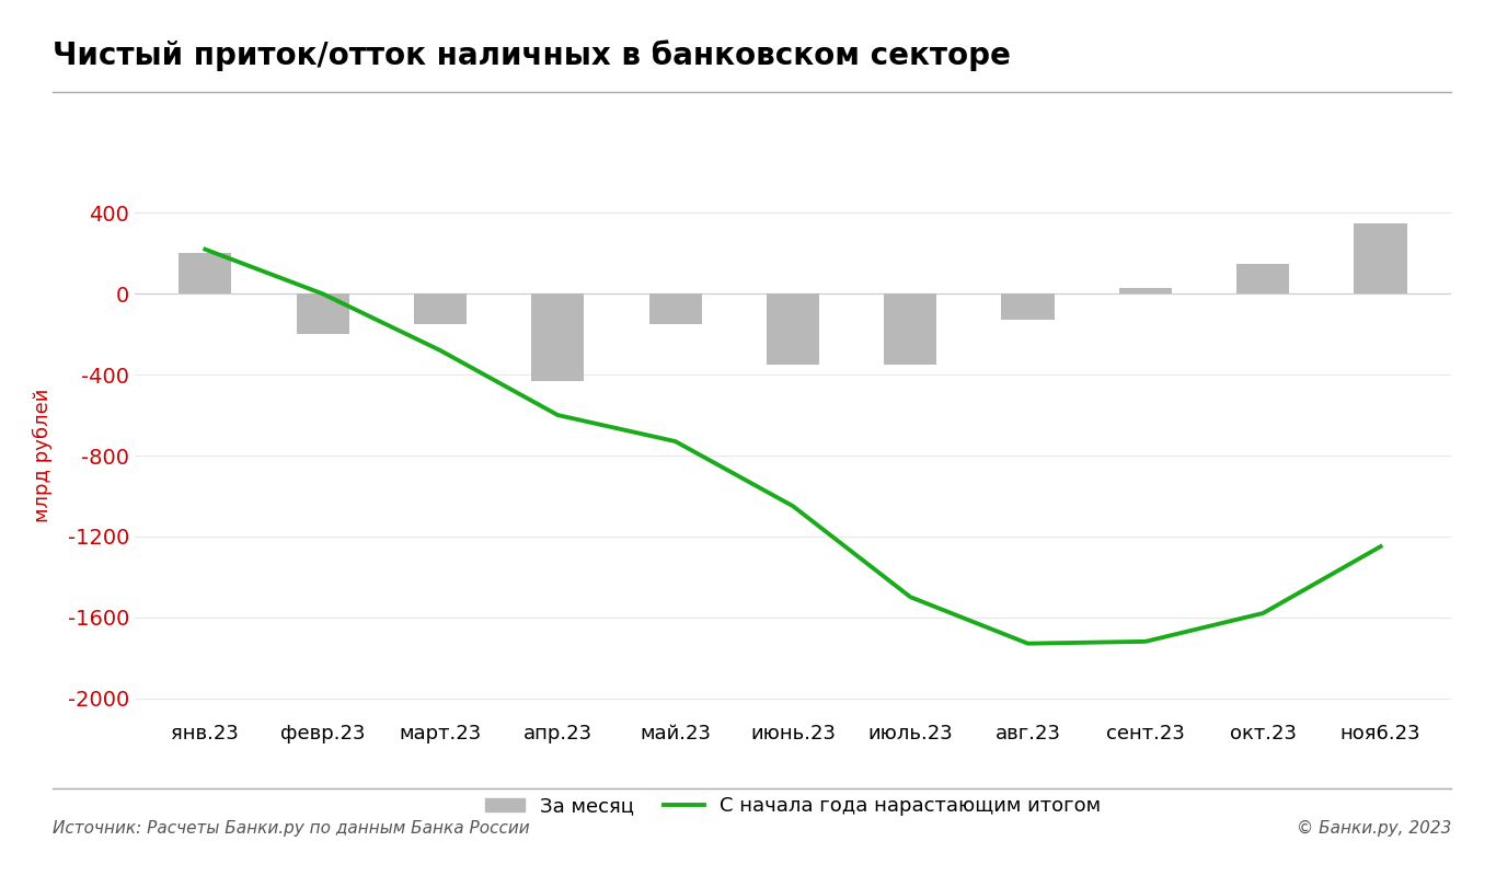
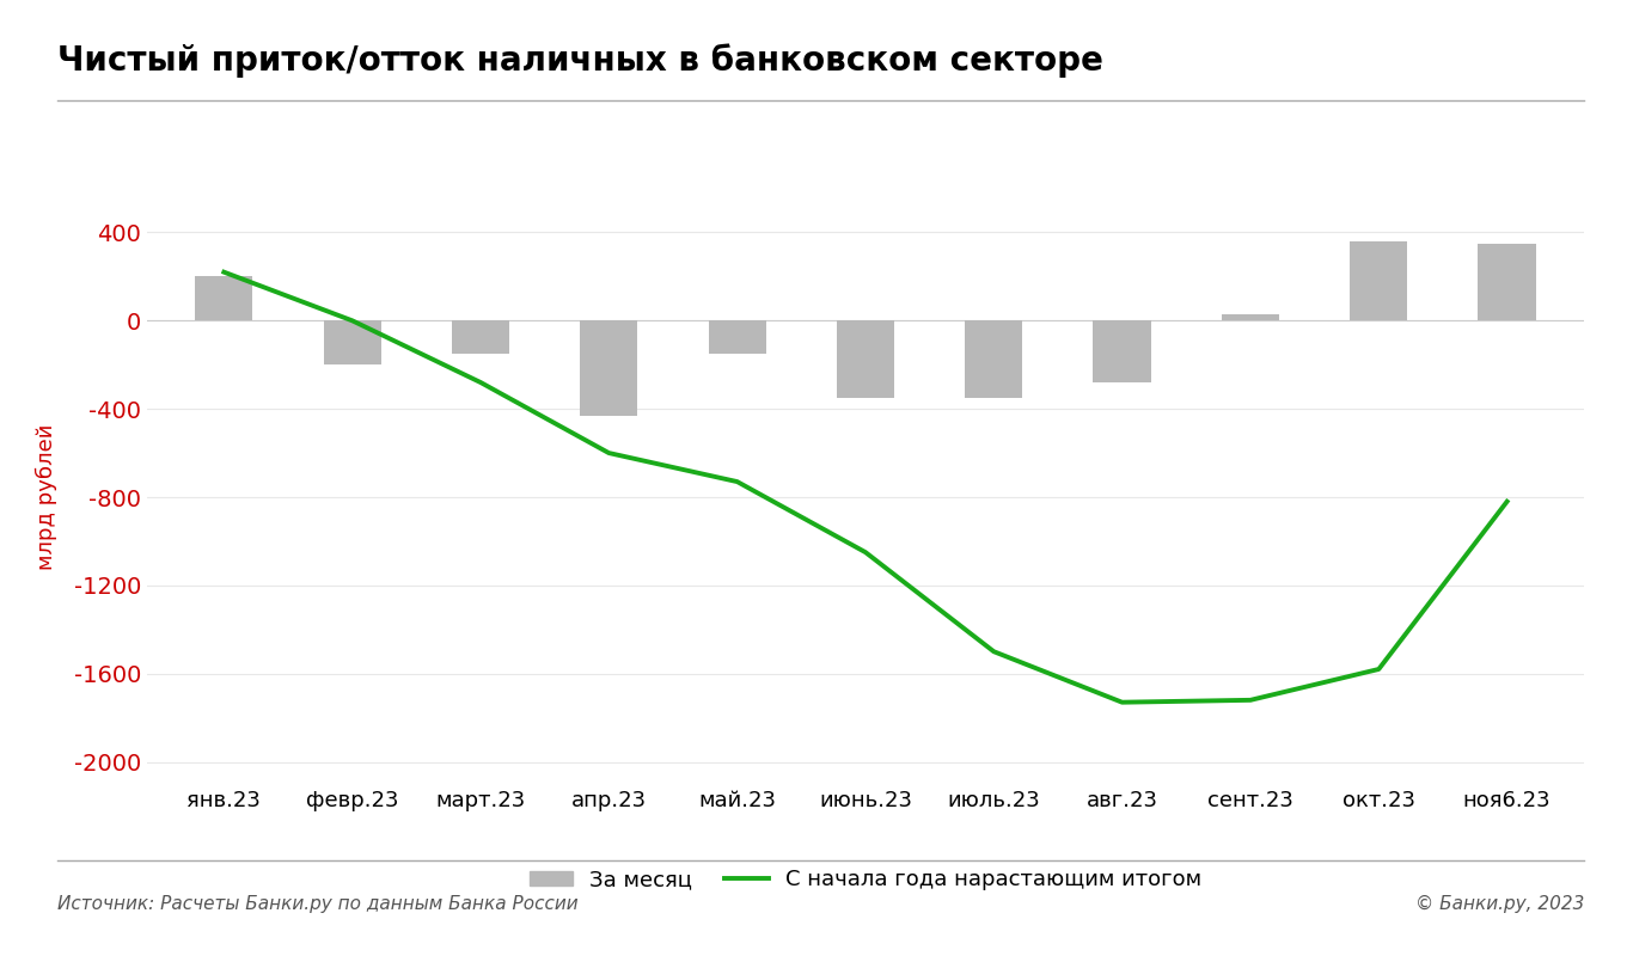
За месяц/авг.23: -130 -> -280
За месяц/окт.23: 150 -> 360
С начала года нарастающим итогом/ноя6.23: -1250 -> -820
